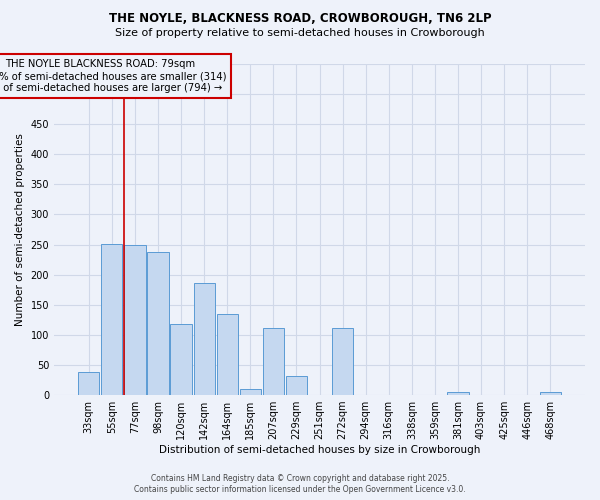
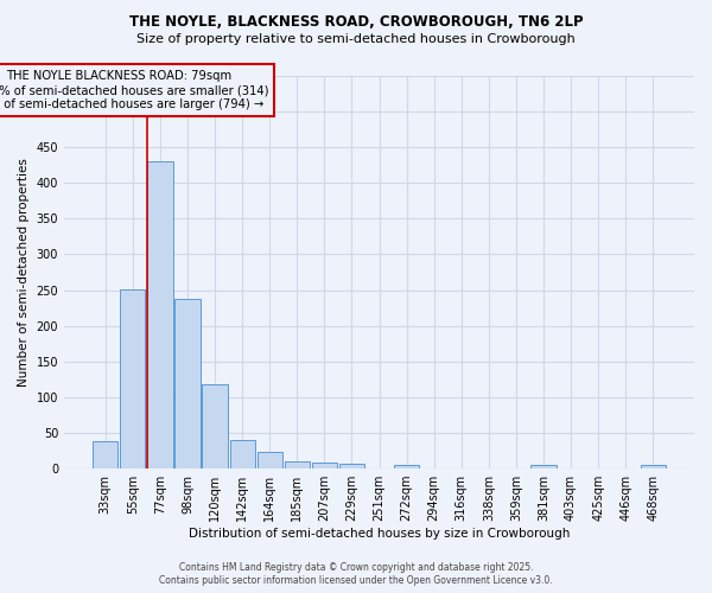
77sqm: 250 -> 430
142sqm: 186 -> 40
164sqm: 134 -> 23
207sqm: 112 -> 8
229sqm: 32 -> 6
272sqm: 112 -> 5
